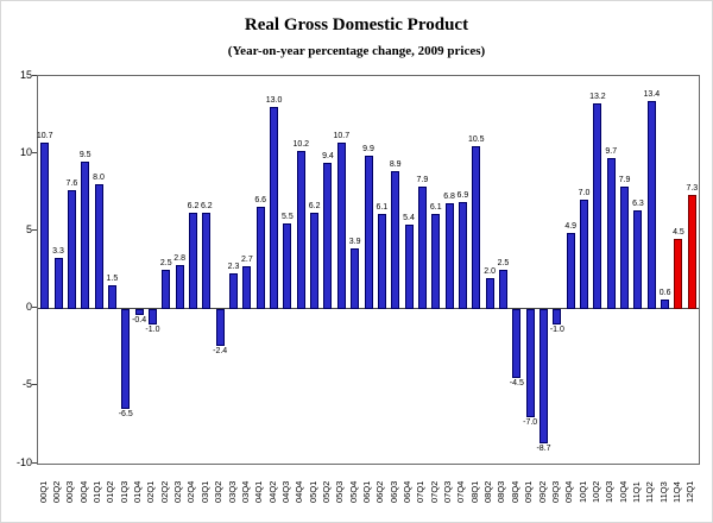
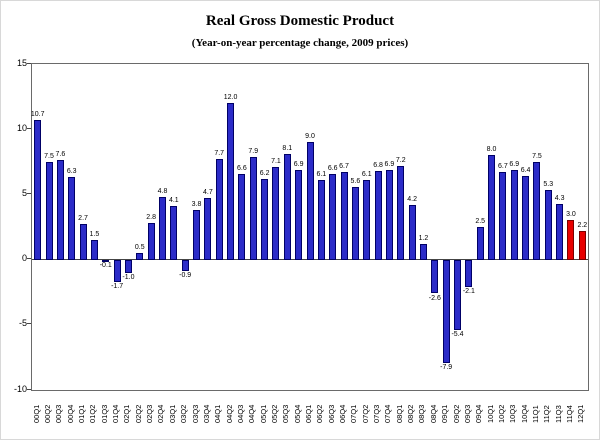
00Q2: 3.3 -> 7.5
00Q4: 9.5 -> 6.3
01Q1: 8.0 -> 2.7
01Q3: -6.5 -> -0.1
01Q4: -0.4 -> -1.7
02Q2: 2.5 -> 0.5
02Q4: 6.2 -> 4.8
03Q1: 6.2 -> 4.1
03Q2: -2.4 -> -0.9
03Q3: 2.3 -> 3.8
03Q4: 2.7 -> 4.7
04Q1: 6.6 -> 7.7
04Q2: 13.0 -> 12.0
04Q3: 5.5 -> 6.6
04Q4: 10.2 -> 7.9
05Q2: 9.4 -> 7.1
05Q3: 10.7 -> 8.1
05Q4: 3.9 -> 6.9
06Q1: 9.9 -> 9.0
06Q3: 8.9 -> 6.6
06Q4: 5.4 -> 6.7
07Q1: 7.9 -> 5.6
08Q1: 10.5 -> 7.2
08Q2: 2.0 -> 4.2
08Q3: 2.5 -> 1.2
08Q4: -4.5 -> -2.6
09Q1: -7.0 -> -7.9
09Q2: -8.7 -> -5.4
09Q3: -1.0 -> -2.1
09Q4: 4.9 -> 2.5
10Q1: 7.0 -> 8.0
10Q2: 13.2 -> 6.7
10Q3: 9.7 -> 6.9
10Q4: 7.9 -> 6.4
11Q1: 6.3 -> 7.5
11Q2: 13.4 -> 5.3
11Q3: 0.6 -> 4.3
11Q4: 4.5 -> 3.0
12Q1: 7.3 -> 2.2
